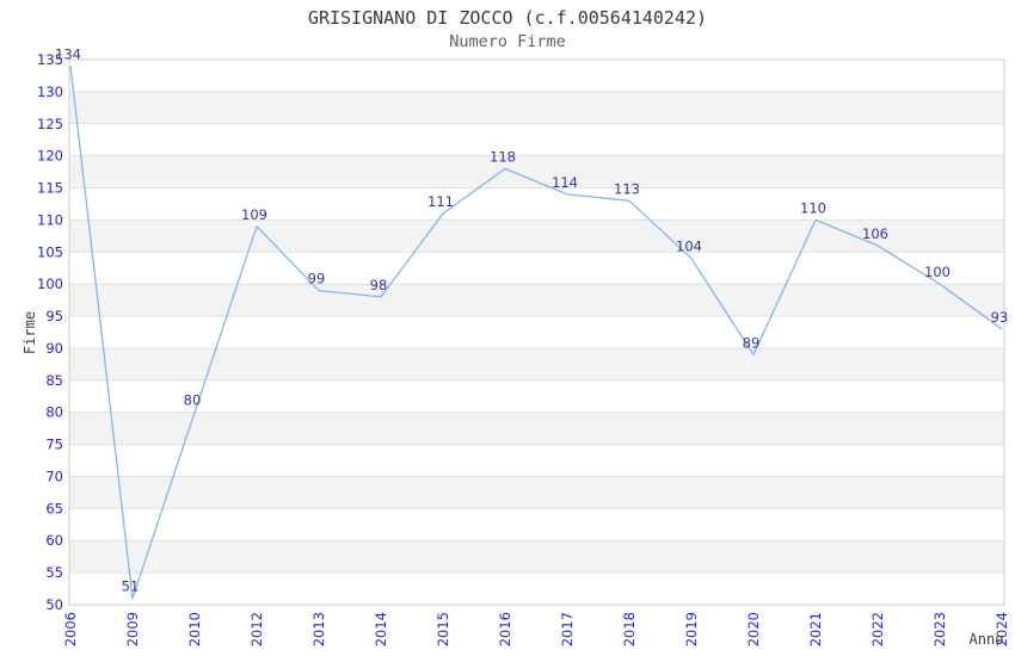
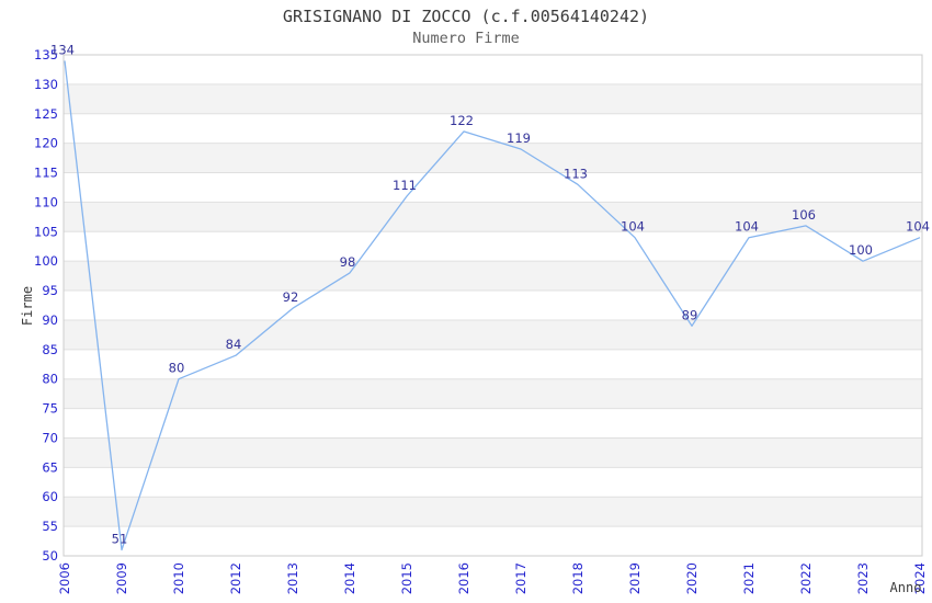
2012: 109 -> 84
2013: 99 -> 92
2016: 118 -> 122
2017: 114 -> 119
2021: 110 -> 104
2024: 93 -> 104
